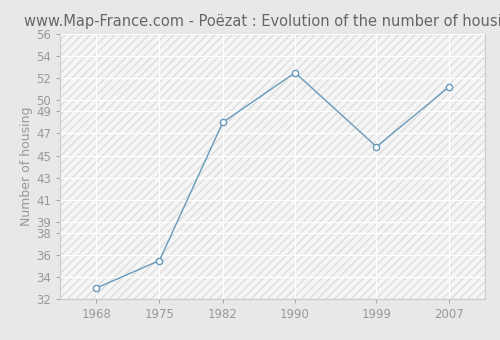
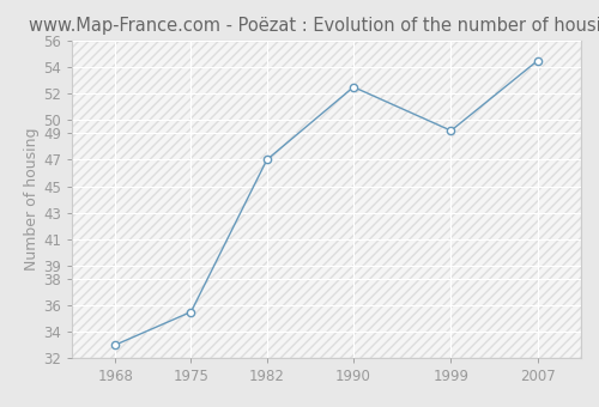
1982: 48.0 -> 47.0
1999: 45.8 -> 49.2
2007: 51.2 -> 54.5
